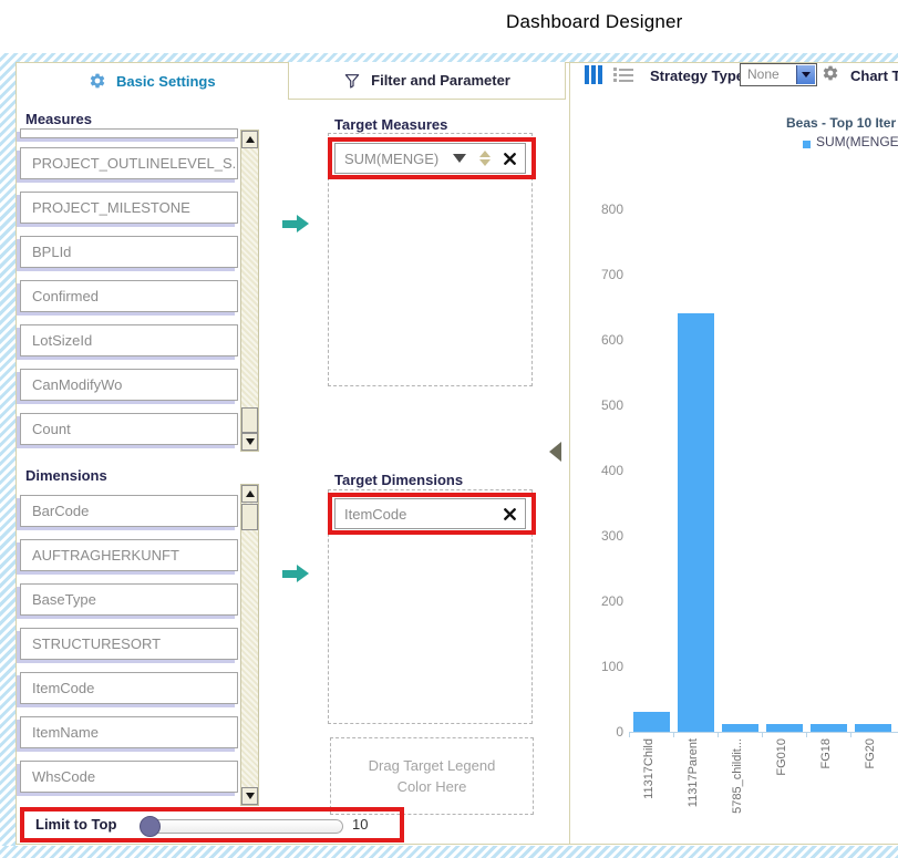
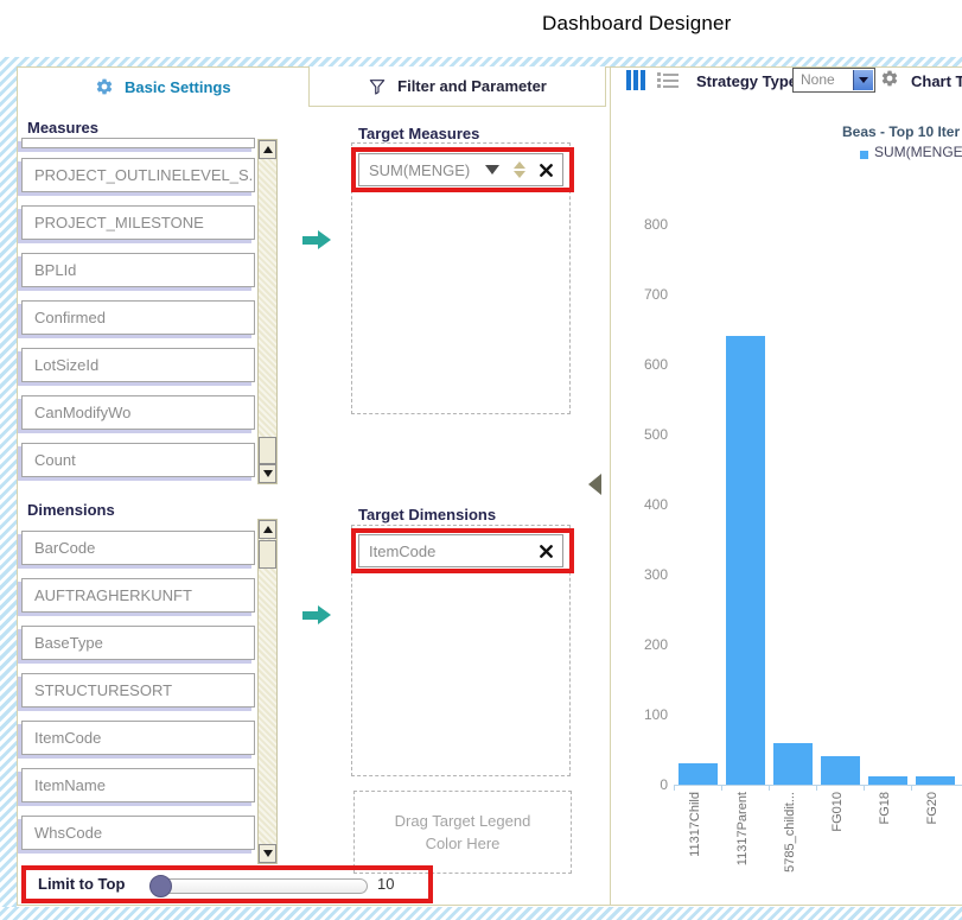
5785_childit...: 10 -> 60
FG010: 10 -> 40
